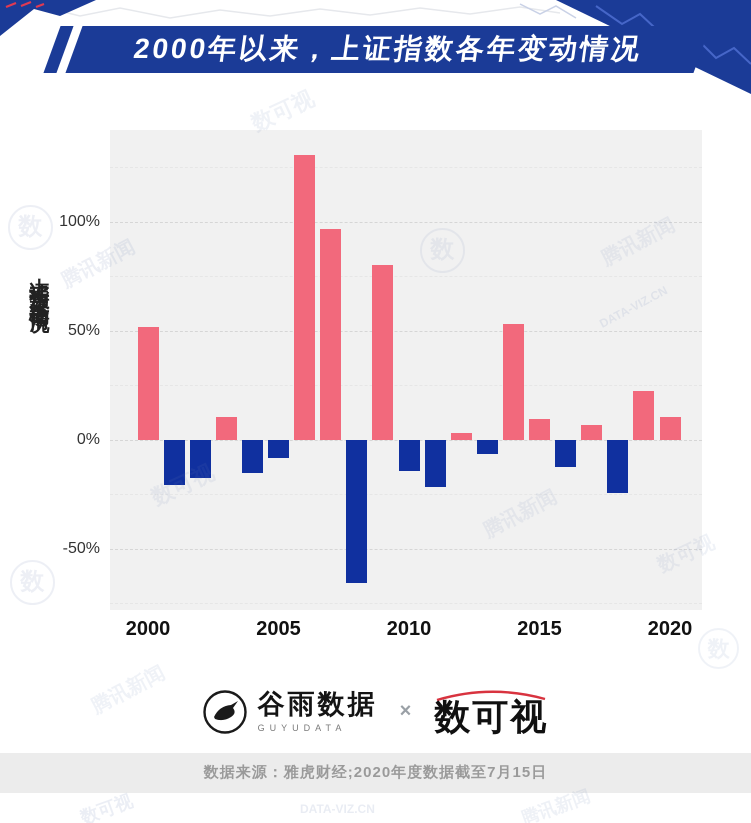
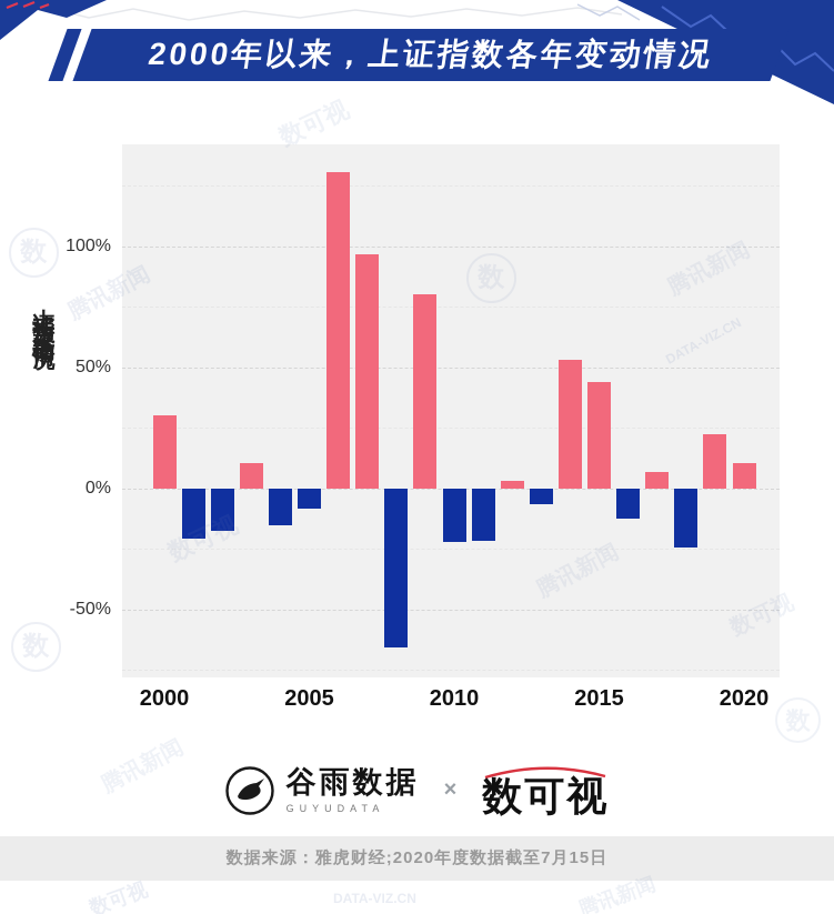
2000: 52% -> 30%
2010: -14% -> -22%
2015: 9% -> 44%
